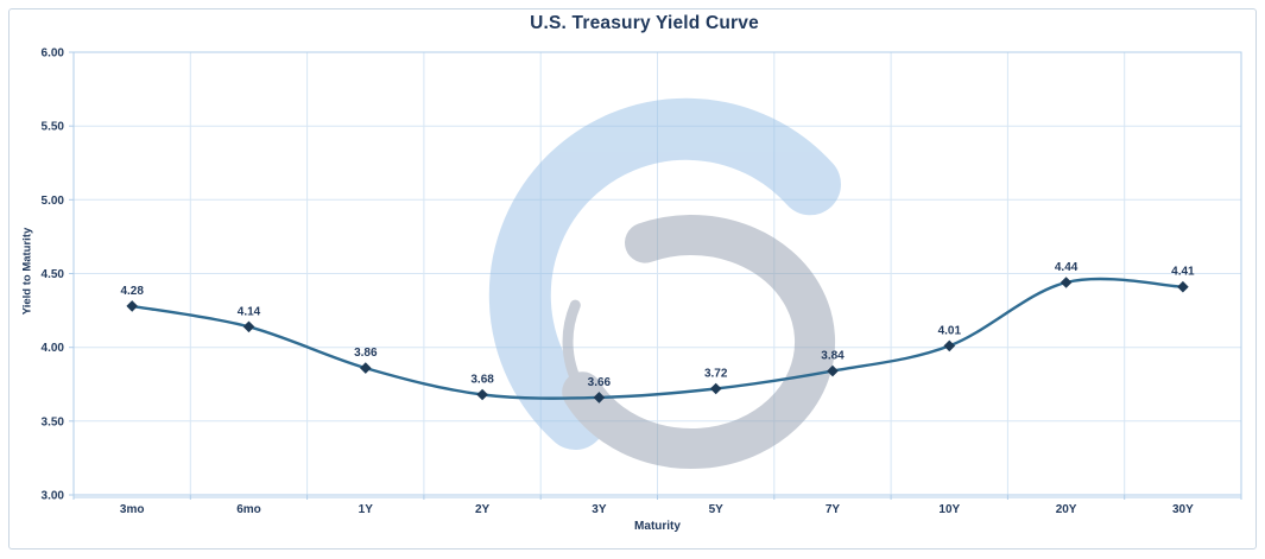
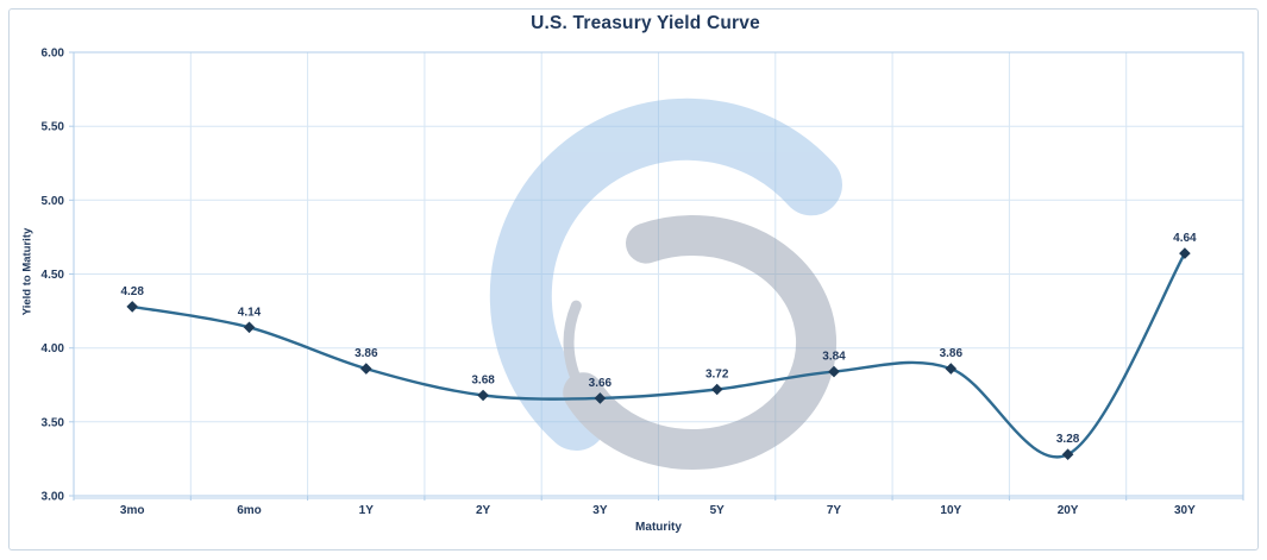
10Y: 4.01 -> 3.86
20Y: 4.44 -> 3.28
30Y: 4.41 -> 4.64
